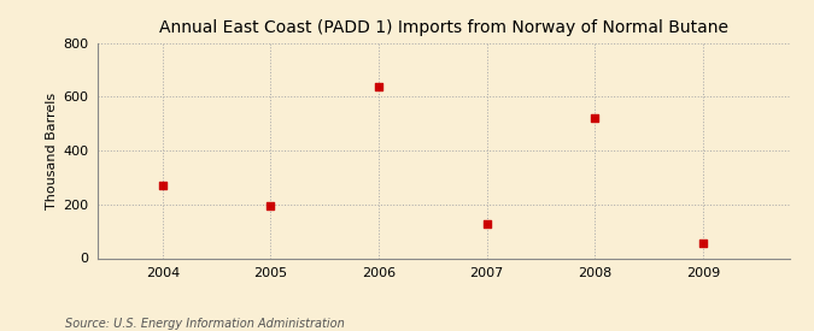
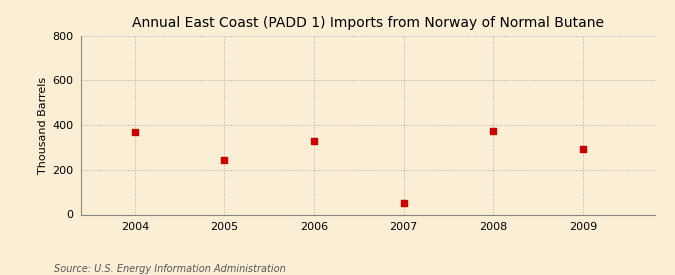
2004: 271 -> 370
2005: 196 -> 245
2006: 638 -> 330
2007: 126 -> 50
2008: 521 -> 375
2009: 55 -> 295
